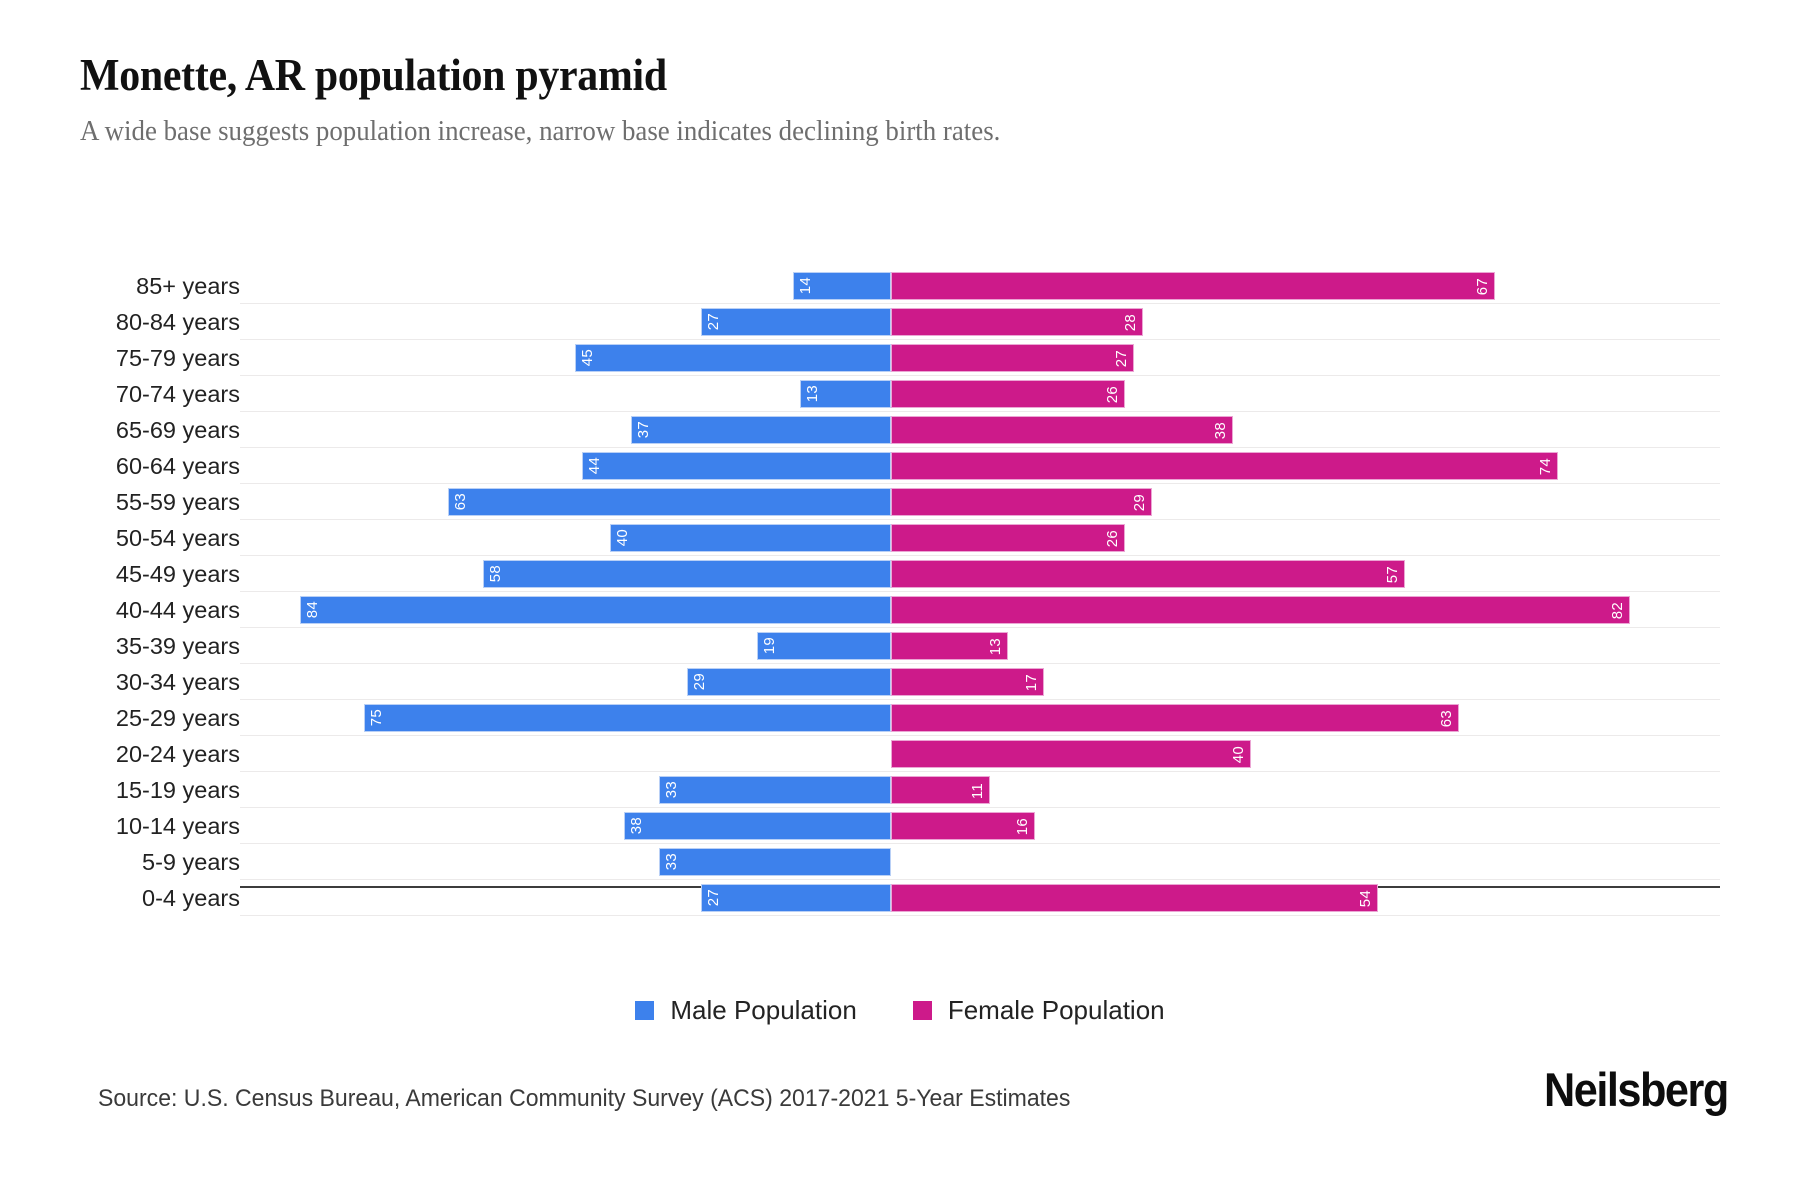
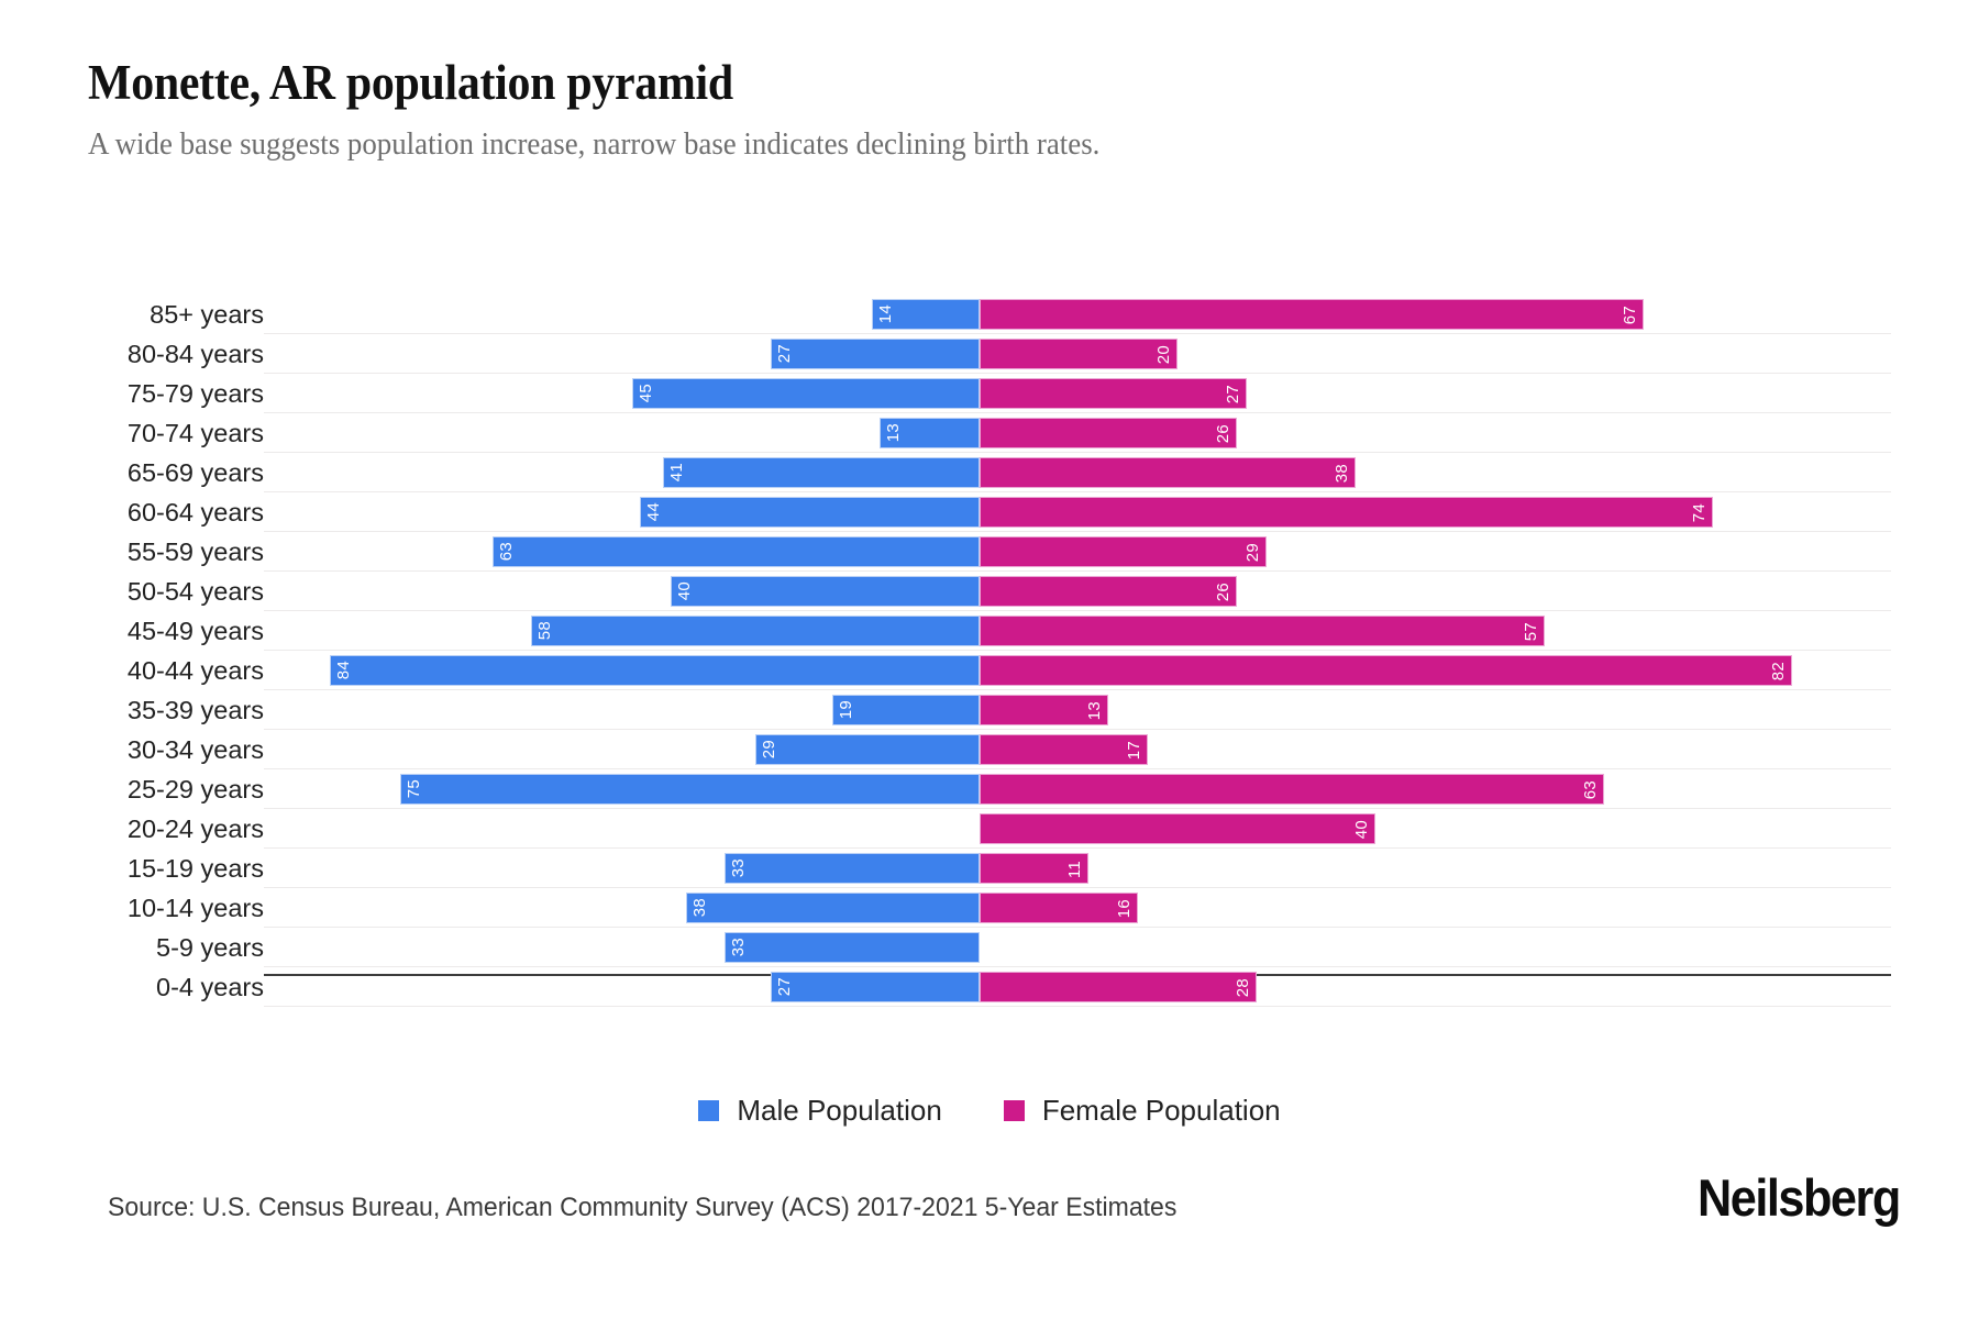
Female Population/80-84 years: 28 -> 20
Male Population/65-69 years: 37 -> 41
Female Population/0-4 years: 54 -> 28
